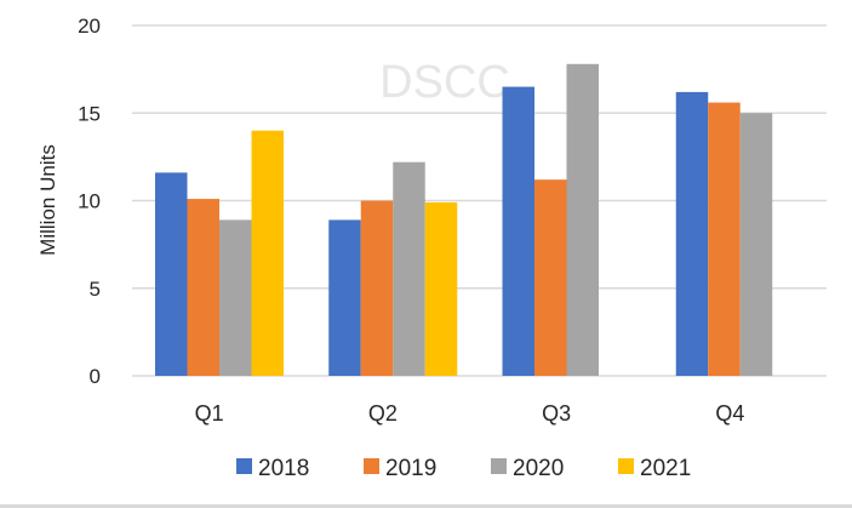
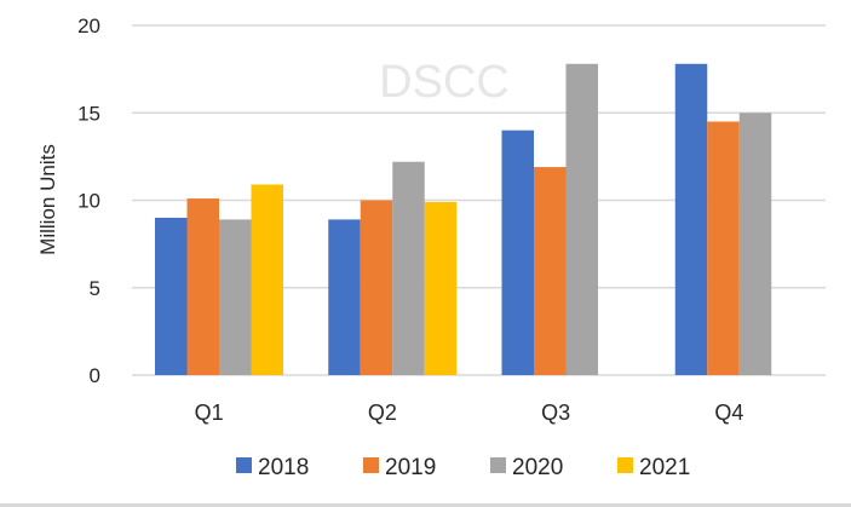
2018/Q1: 11.6 -> 9.0
2021/Q1: 14.0 -> 10.9
2018/Q3: 16.5 -> 14.0
2019/Q3: 11.2 -> 11.9
2018/Q4: 16.2 -> 17.8
2019/Q4: 15.6 -> 14.5
